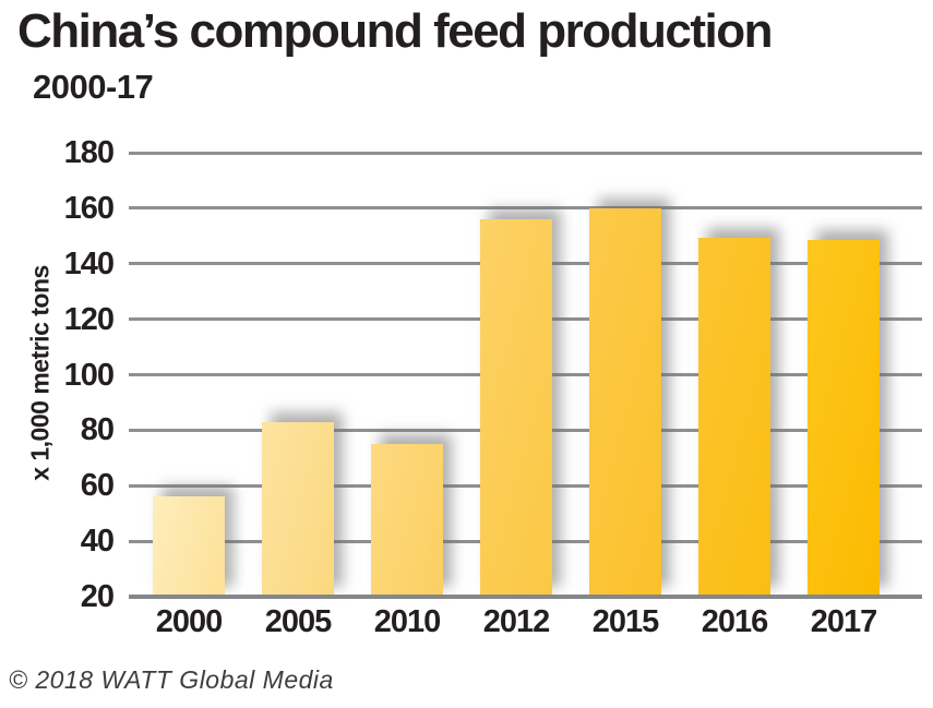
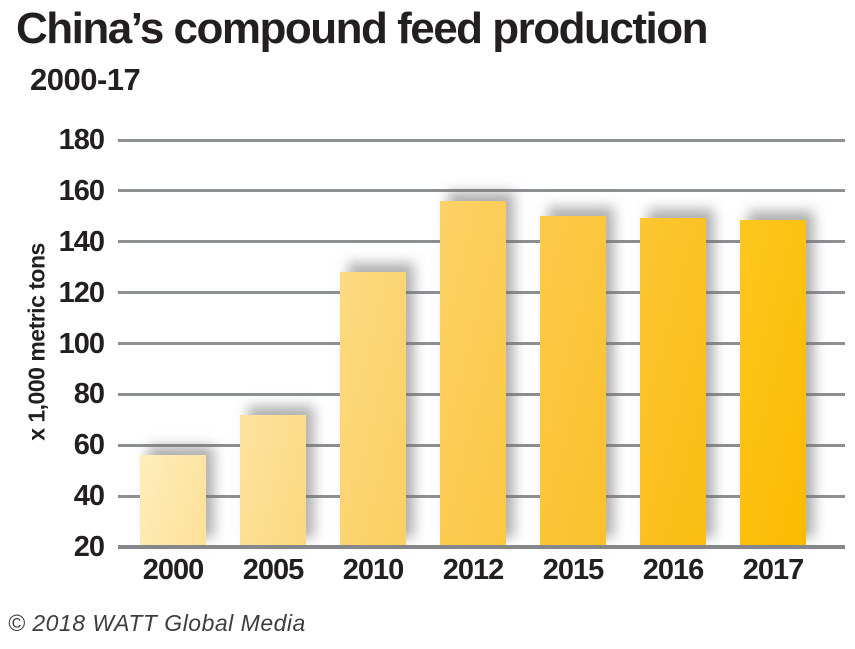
2005: 83 -> 72
2010: 75 -> 128
2015: 160 -> 150
